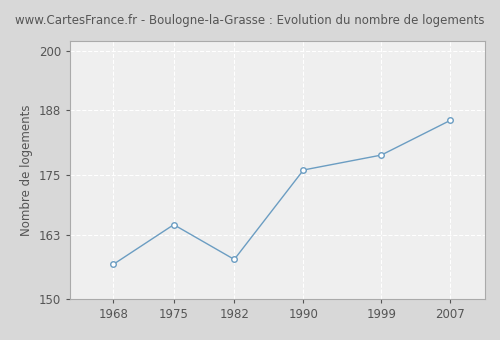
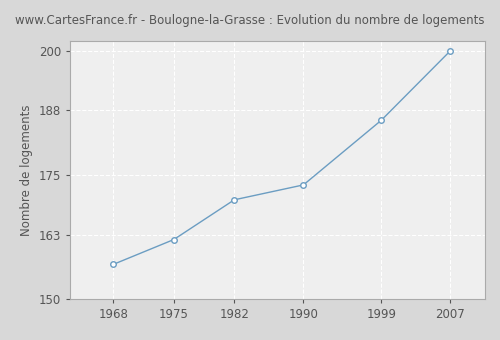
1975: 165 -> 162
1982: 158 -> 170
1990: 176 -> 173
1999: 179 -> 186
2007: 186 -> 200
